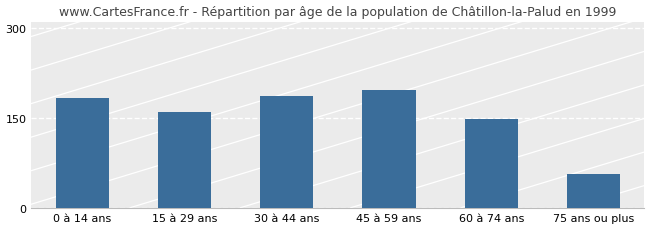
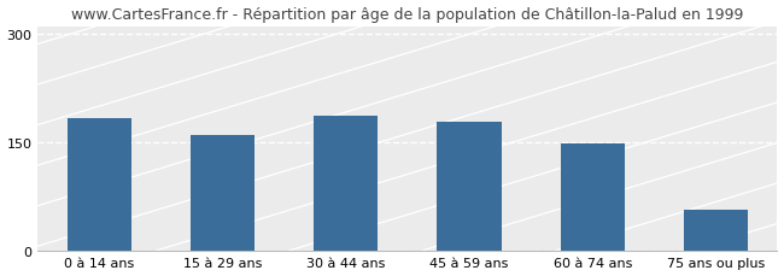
45 à 59 ans: 196 -> 178
